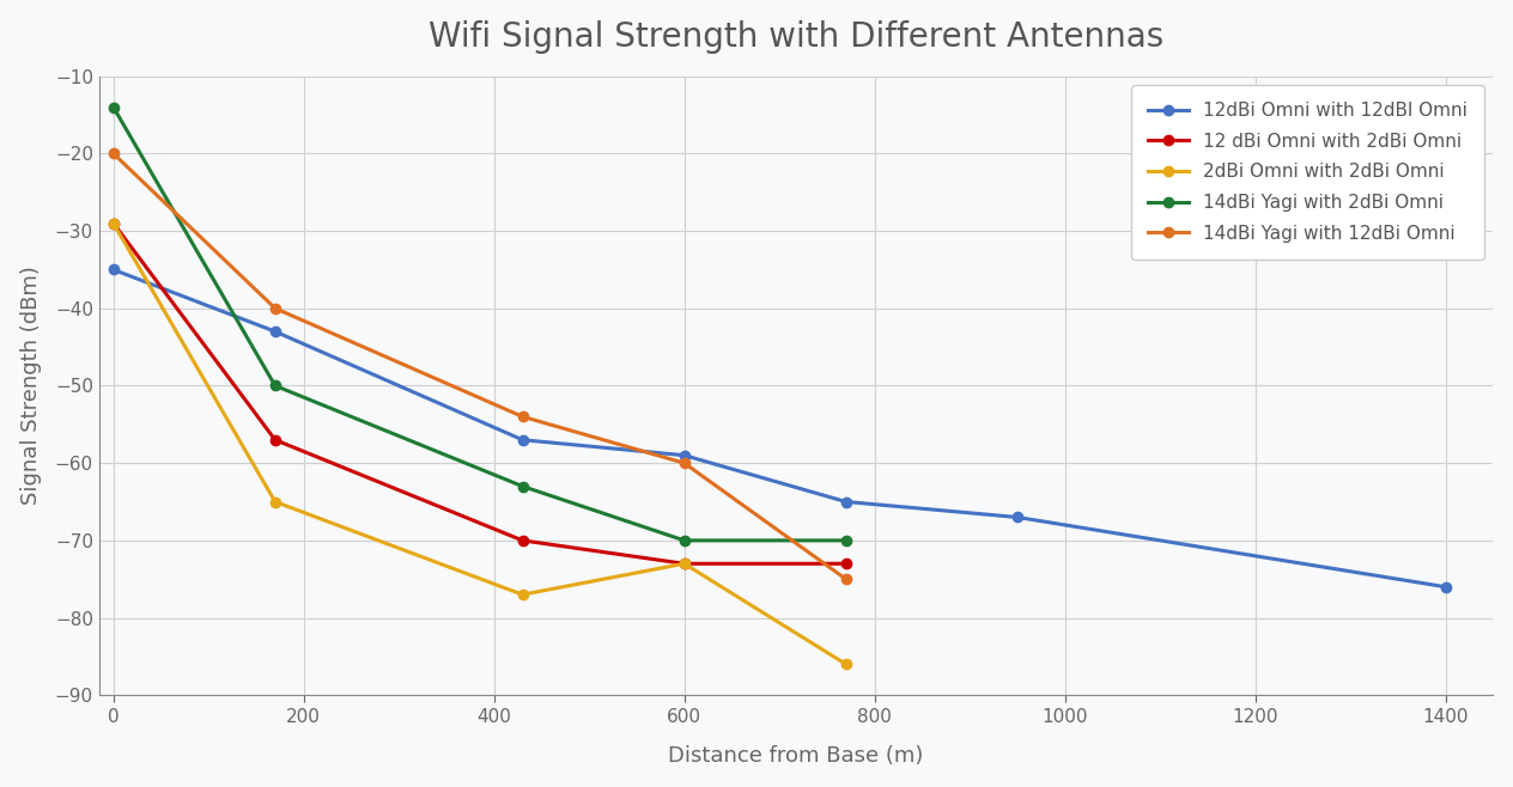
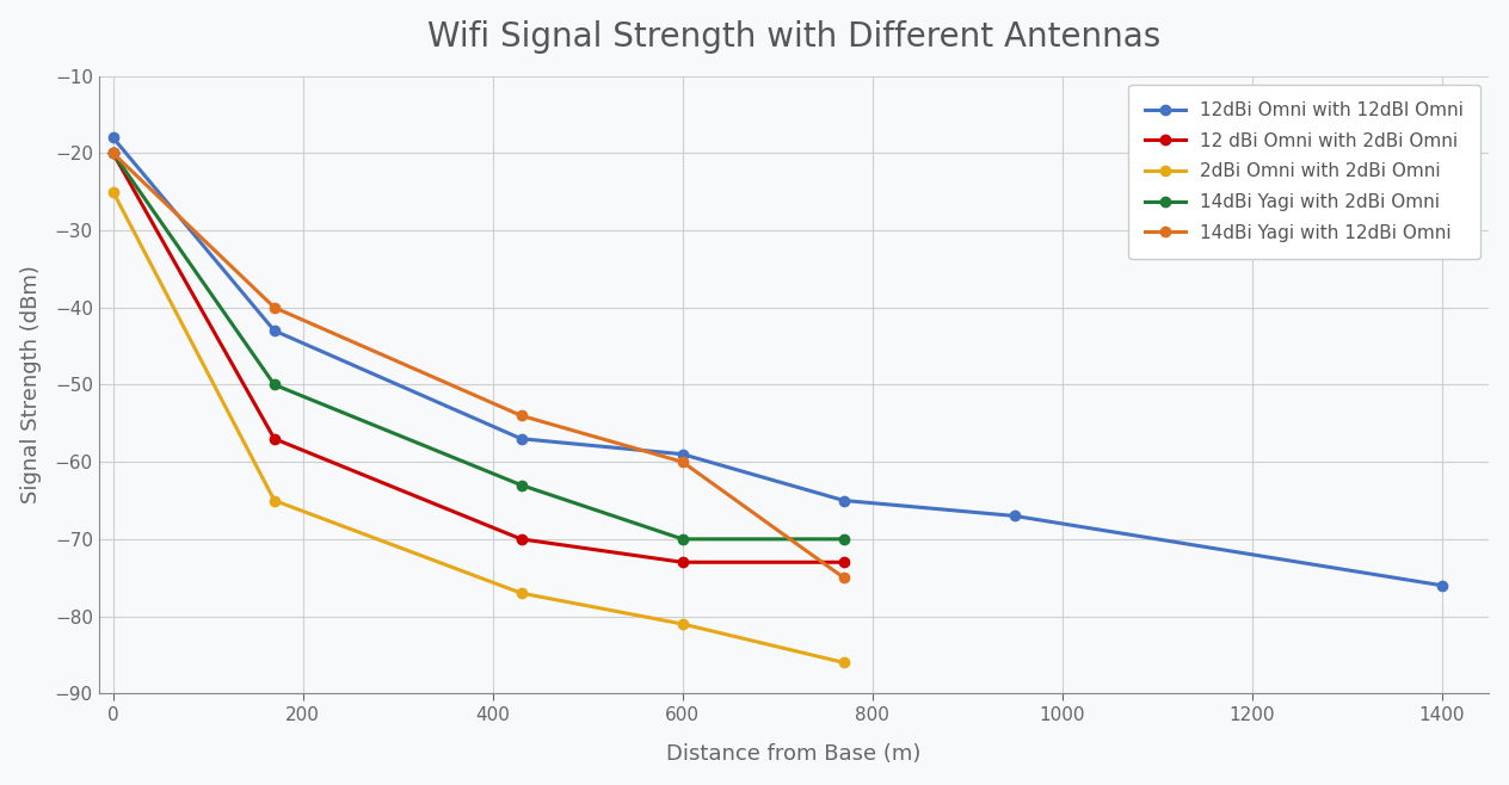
12dBi Omni with 12dBl Omni/0: -35 -> -18
12 dBi Omni with 2dBi Omni/0: -29 -> -20
2dBi Omni with 2dBi Omni/0: -29 -> -25
14dBi Yagi with 2dBi Omni/0: -14 -> -20
2dBi Omni with 2dBi Omni/600: -73 -> -81
